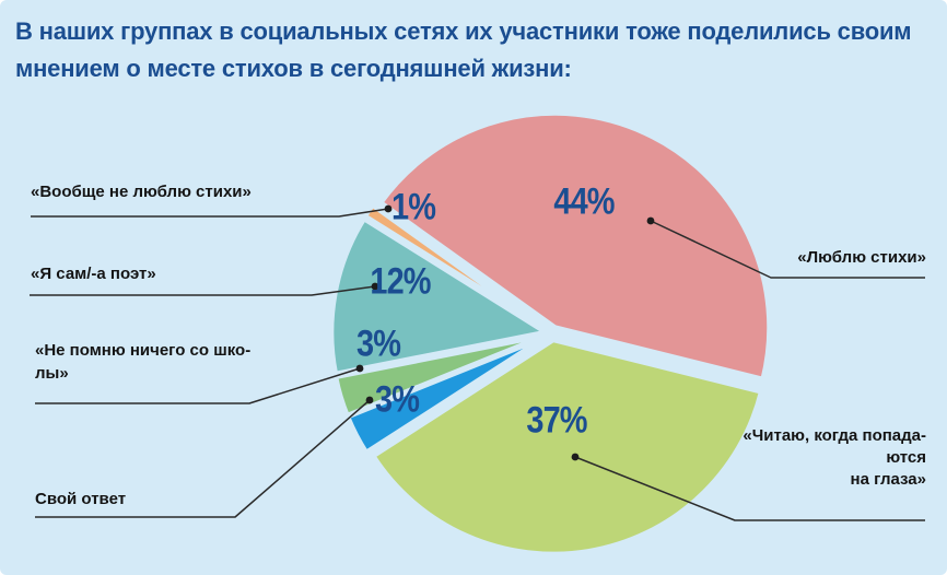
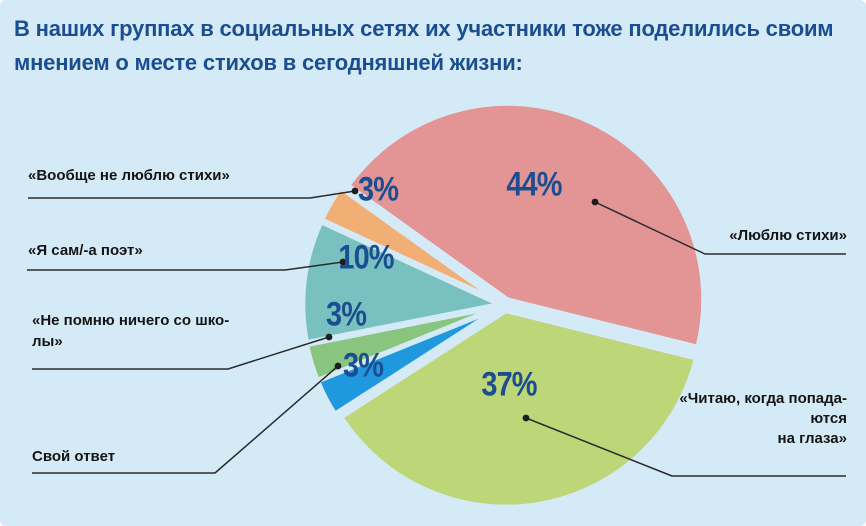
«Я сам/-а поэт»: 12% -> 10%
«Вообще не люблю стихи»: 1% -> 3%
